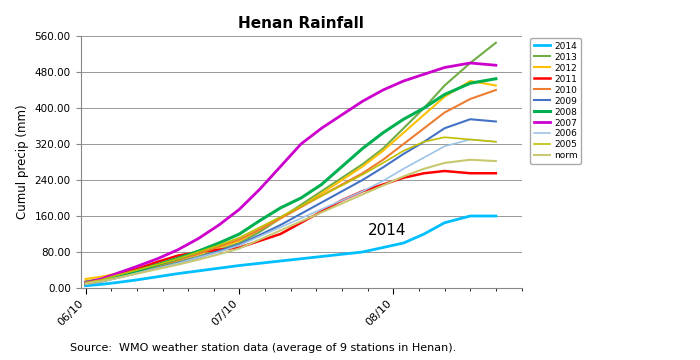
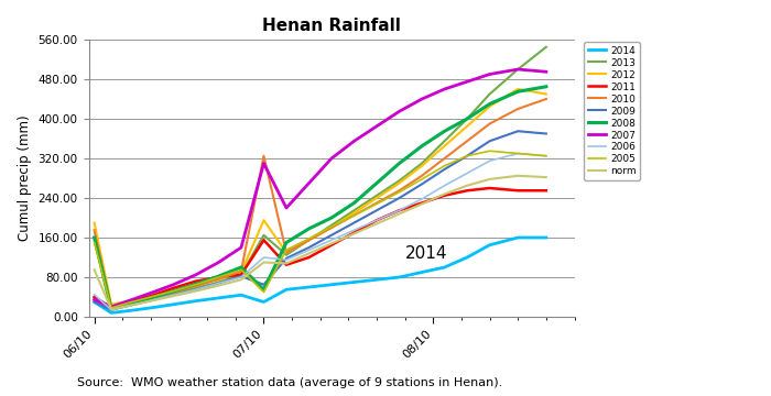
2014/06/10: 5 -> 30
2013/06/10: 15 -> 40
2012/06/10: 20 -> 190
2011/06/10: 10 -> 40
2010/06/10: 12 -> 175
2009/06/10: 8 -> 30
2008/06/10: 10 -> 160
2007/06/10: 12 -> 35
2006/06/10: 8 -> 45
2005/06/10: 12 -> 150
norm/06/10: 10 -> 95
2014/07/10: 50 -> 30
2013/07/10: 100 -> 165
2012/07/10: 105 -> 195
2011/07/10: 90 -> 155
2010/07/10: 108 -> 325
2009/07/10: 97 -> 65
2008/07/10: 120 -> 55
2007/07/10: 175 -> 310
2006/07/10: 95 -> 120
2005/07/10: 112 -> 50
norm/07/10: 88 -> 110
